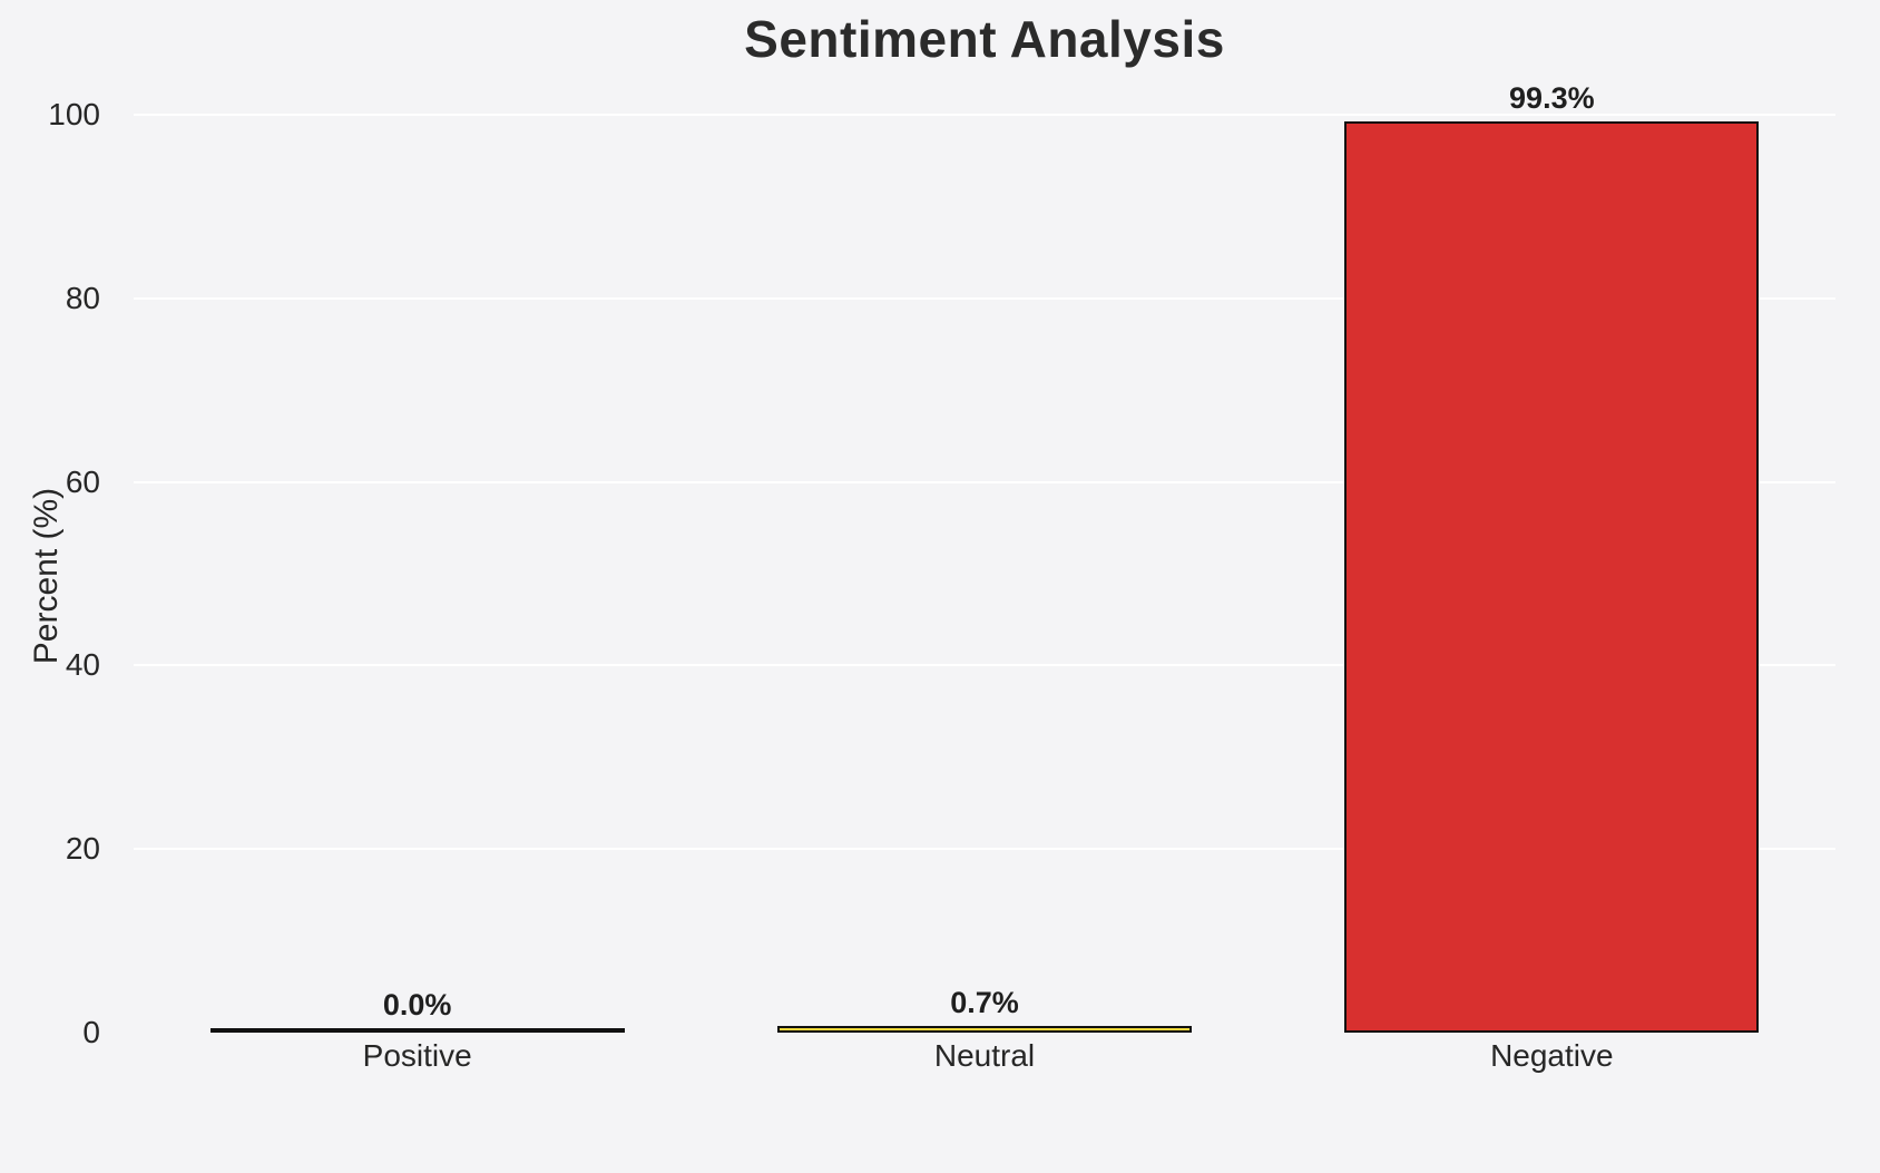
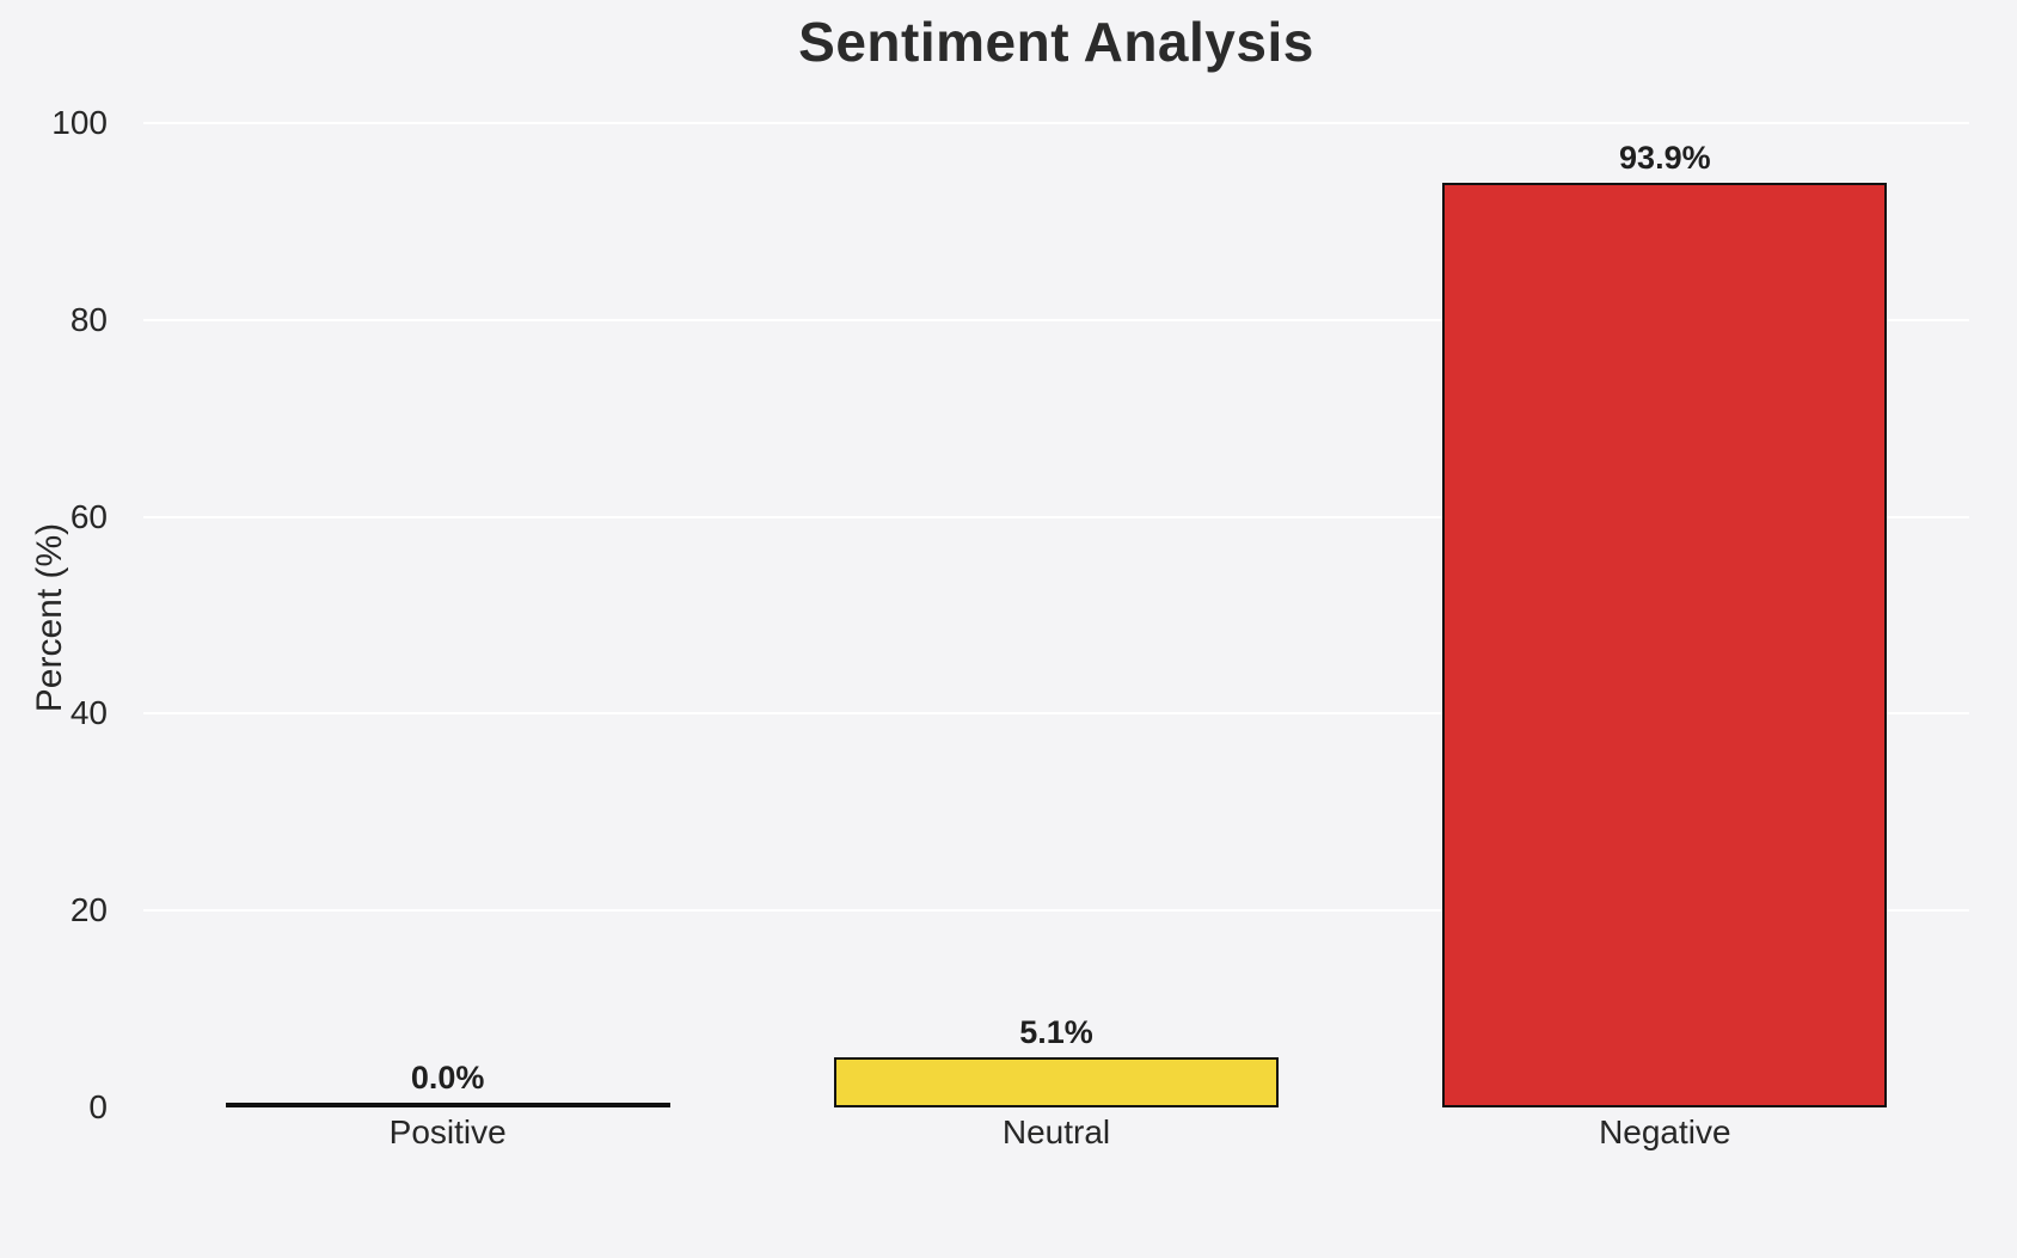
Neutral: 0.7% -> 5.1%
Negative: 99.3% -> 93.9%
